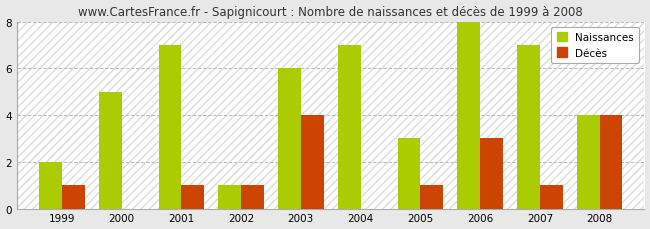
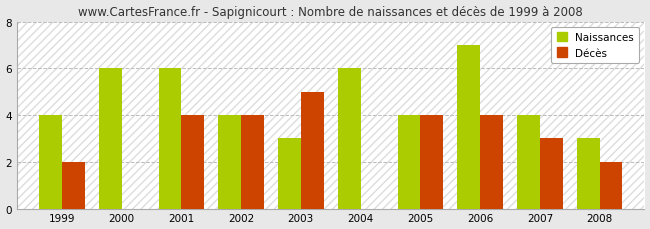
Naissances/1999: 2 -> 4
Décès/1999: 1 -> 2
Naissances/2000: 5 -> 6
Naissances/2001: 7 -> 6
Décès/2001: 1 -> 4
Naissances/2002: 1 -> 4
Décès/2002: 1 -> 4
Naissances/2003: 6 -> 3
Décès/2003: 4 -> 5
Naissances/2004: 7 -> 6
Naissances/2005: 3 -> 4
Décès/2005: 1 -> 4
Naissances/2006: 8 -> 7
Décès/2006: 3 -> 4
Naissances/2007: 7 -> 4
Décès/2007: 1 -> 3
Naissances/2008: 4 -> 3
Décès/2008: 4 -> 2
